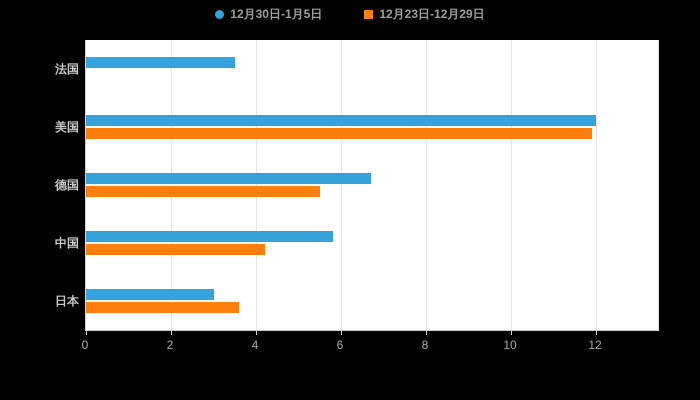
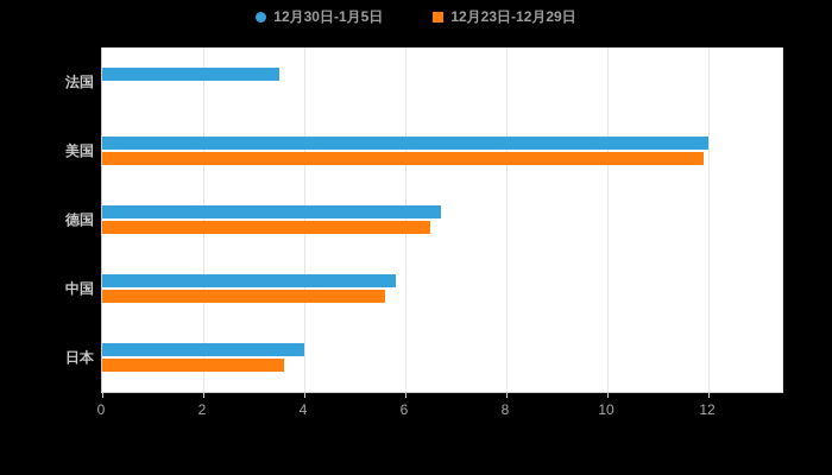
12月23日-12月29日/德国: 5.5 -> 6.5
12月23日-12月29日/中国: 4.2 -> 5.6
12月30日-1月5日/日本: 3.0 -> 4.0
